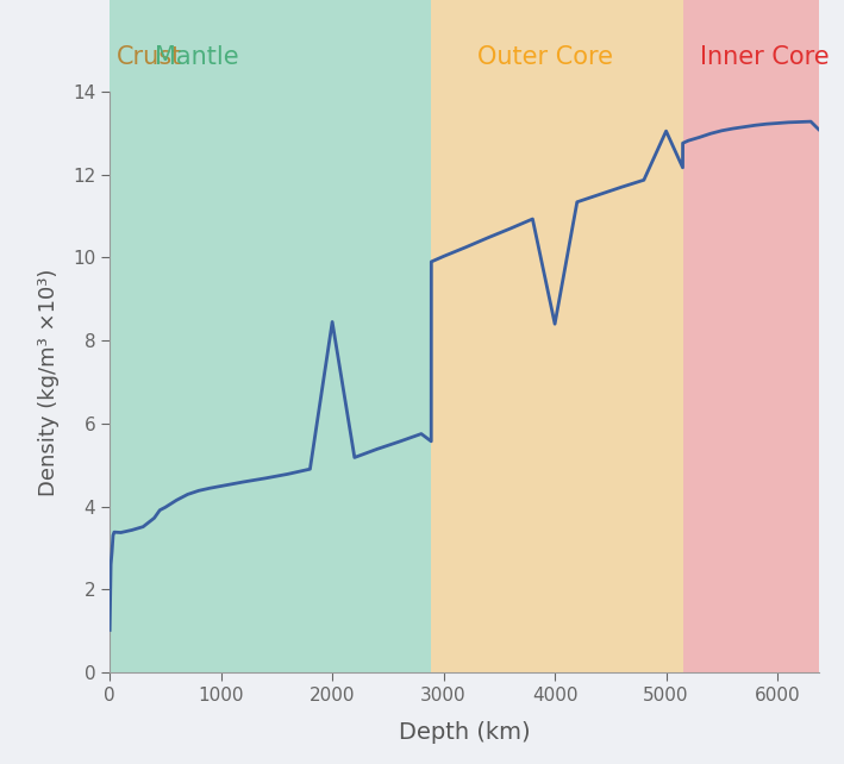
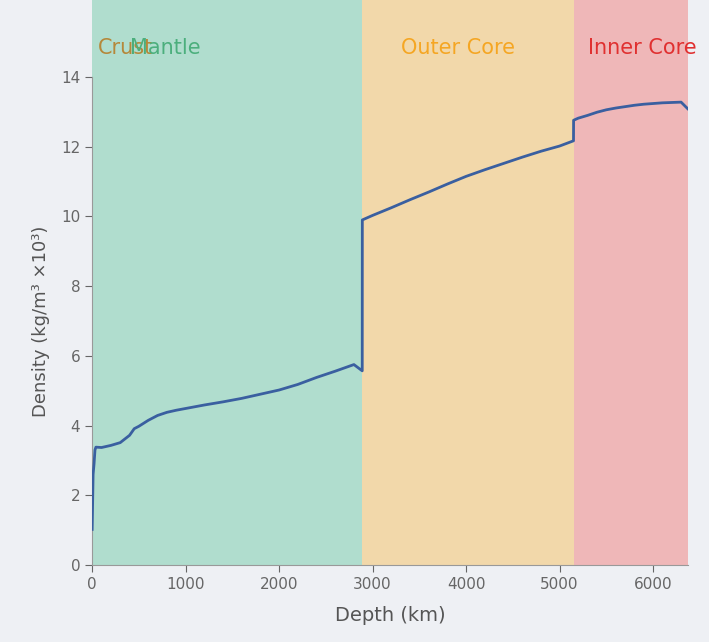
2000: 8.45 -> 5.02
4000: 8.40 -> 11.15
5000: 13.05 -> 12.02
